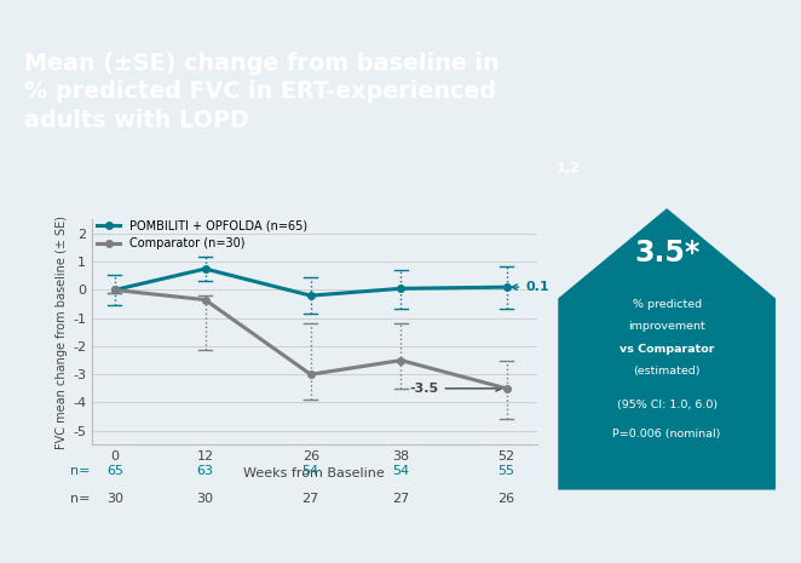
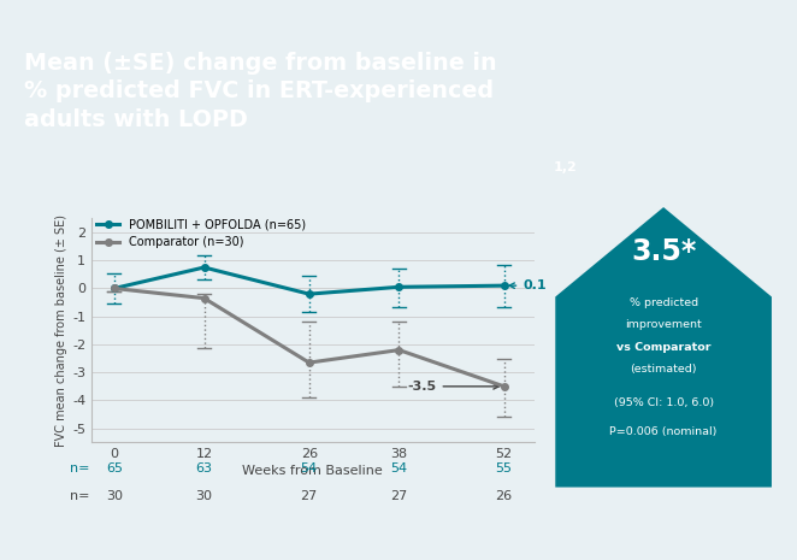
Comparator (n=30)/26: -3.00 -> -2.65
Comparator (n=30)/38: -2.50 -> -2.20
